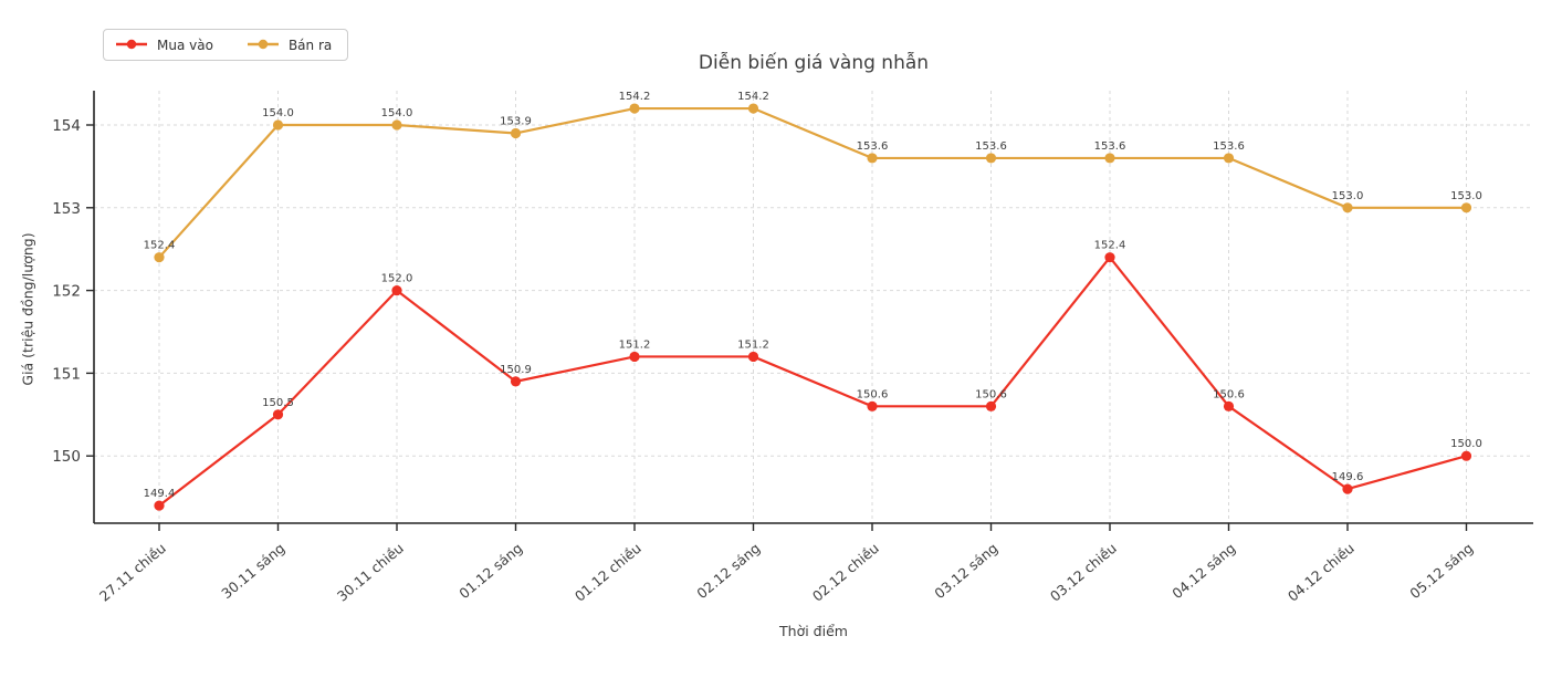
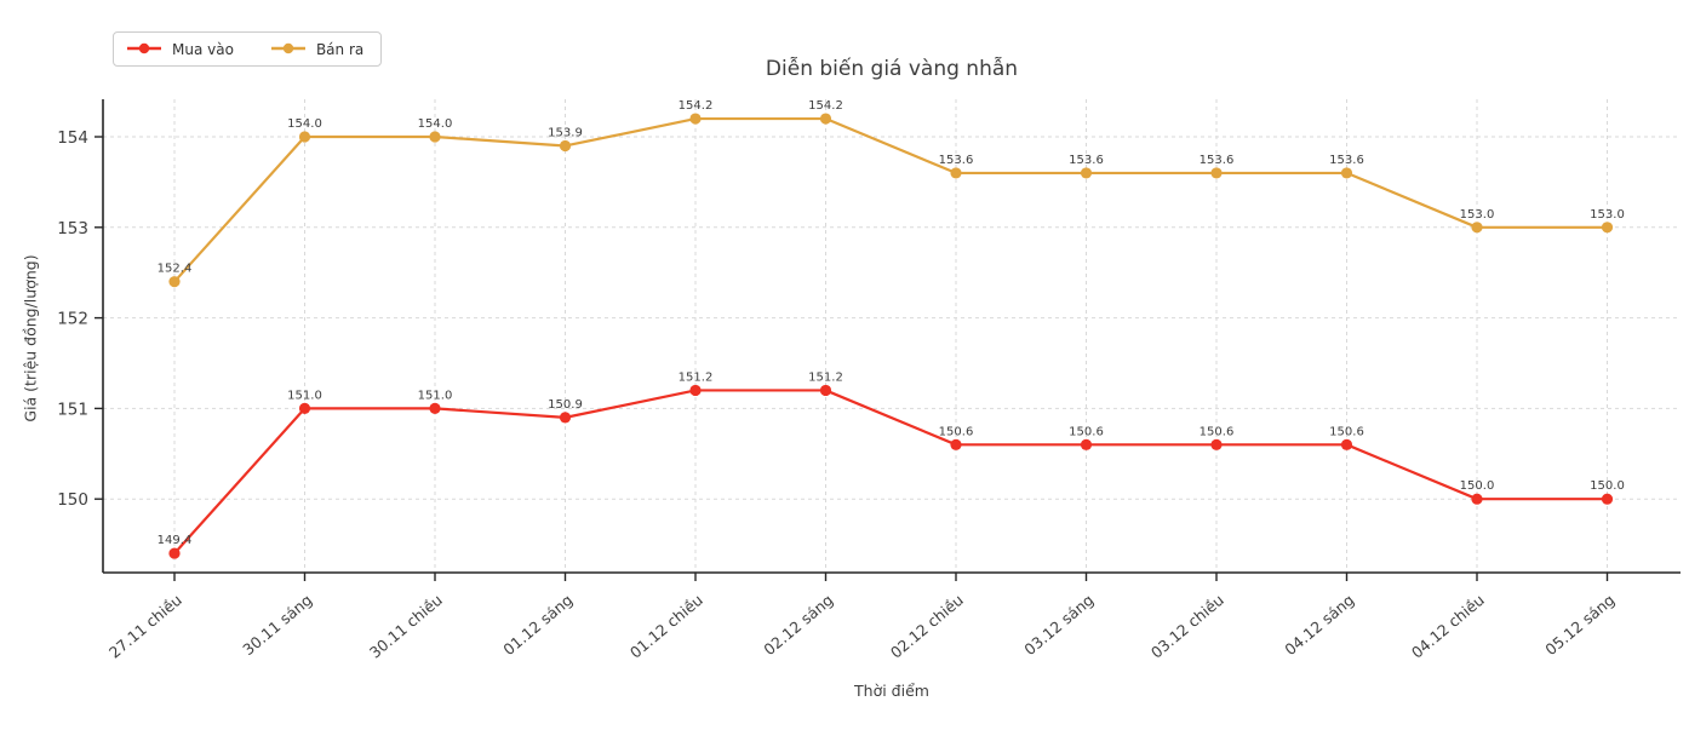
Mua vào/30.11 sáng: 150.5 -> 151.0
Mua vào/30.11 chiều: 152.0 -> 151.0
Mua vào/03.12 chiều: 152.4 -> 150.6
Mua vào/04.12 chiều: 149.6 -> 150.0
